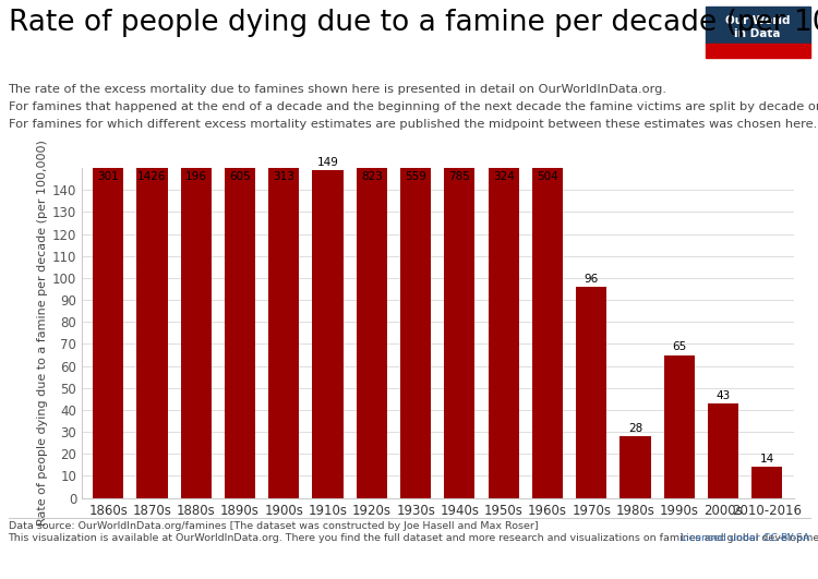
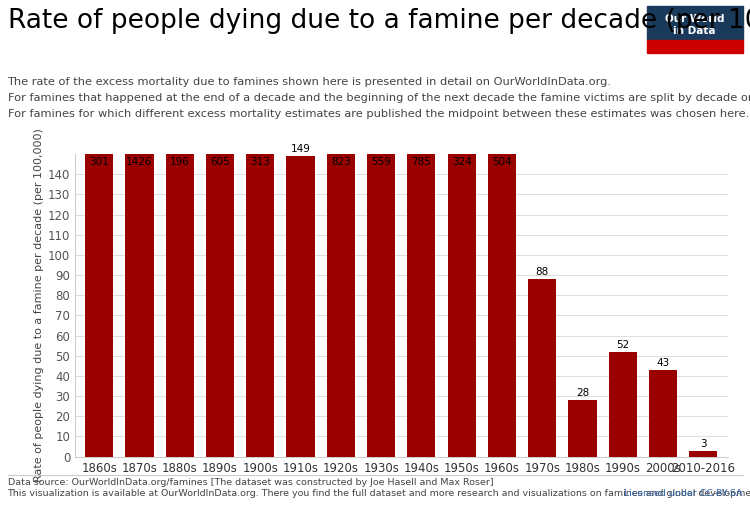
1970s: 96 -> 88
1990s: 65 -> 52
2010-2016: 14 -> 3
